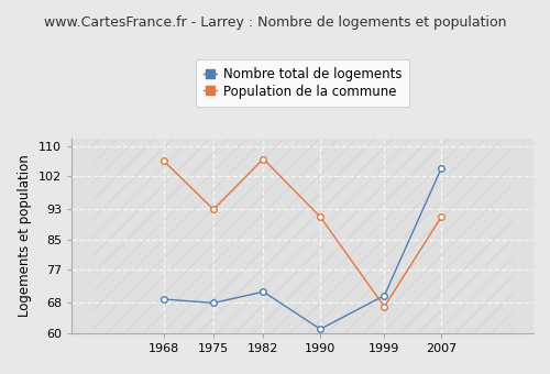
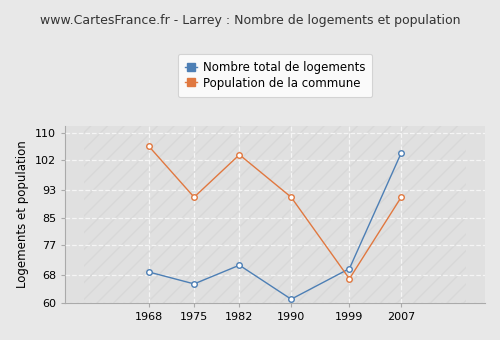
Nombre total de logements/1975: 68.0 -> 65.5
Population de la commune/1975: 93.0 -> 91.0
Population de la commune/1982: 106.5 -> 103.5
